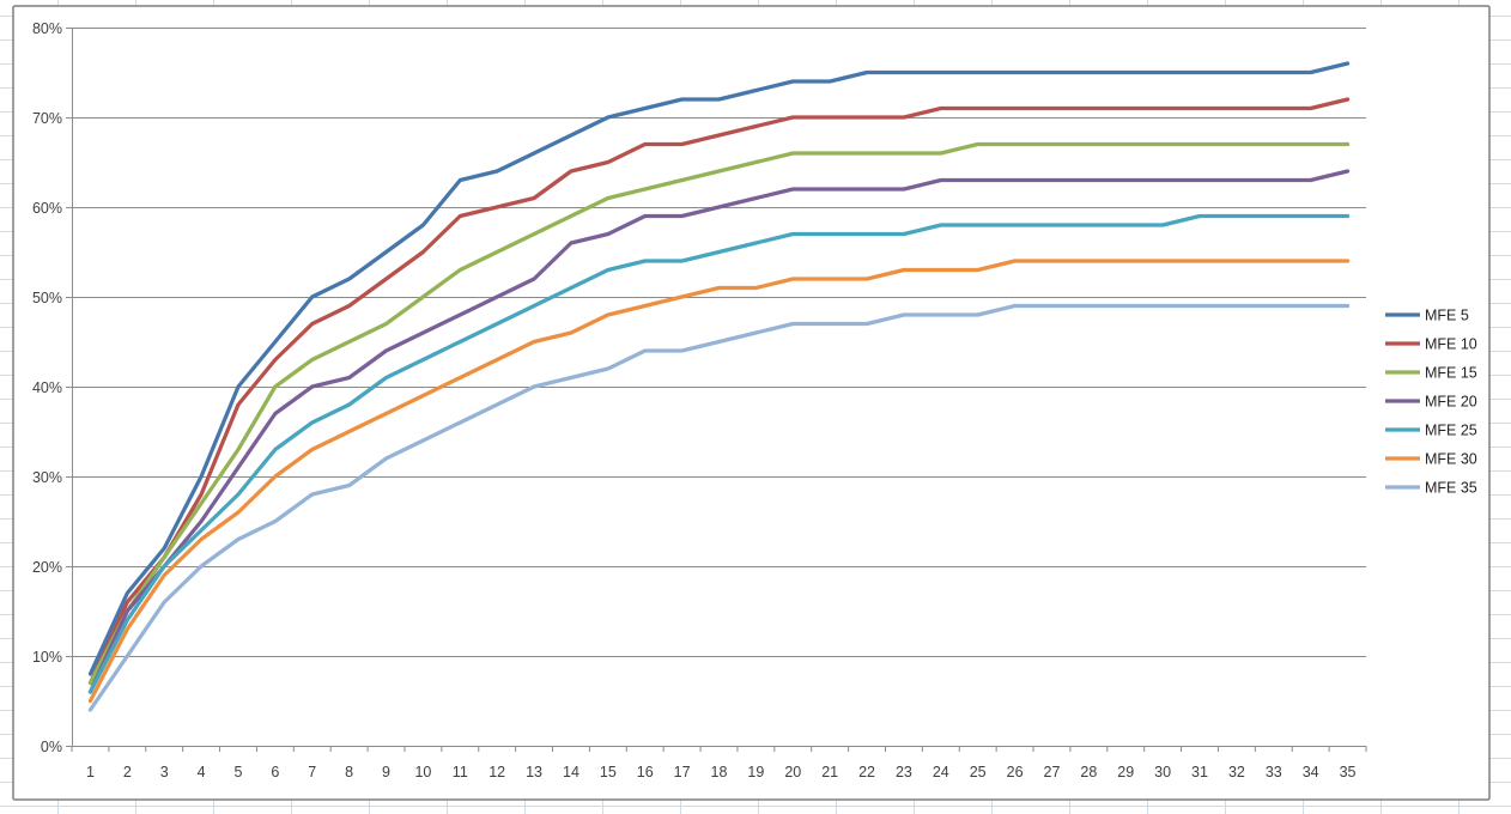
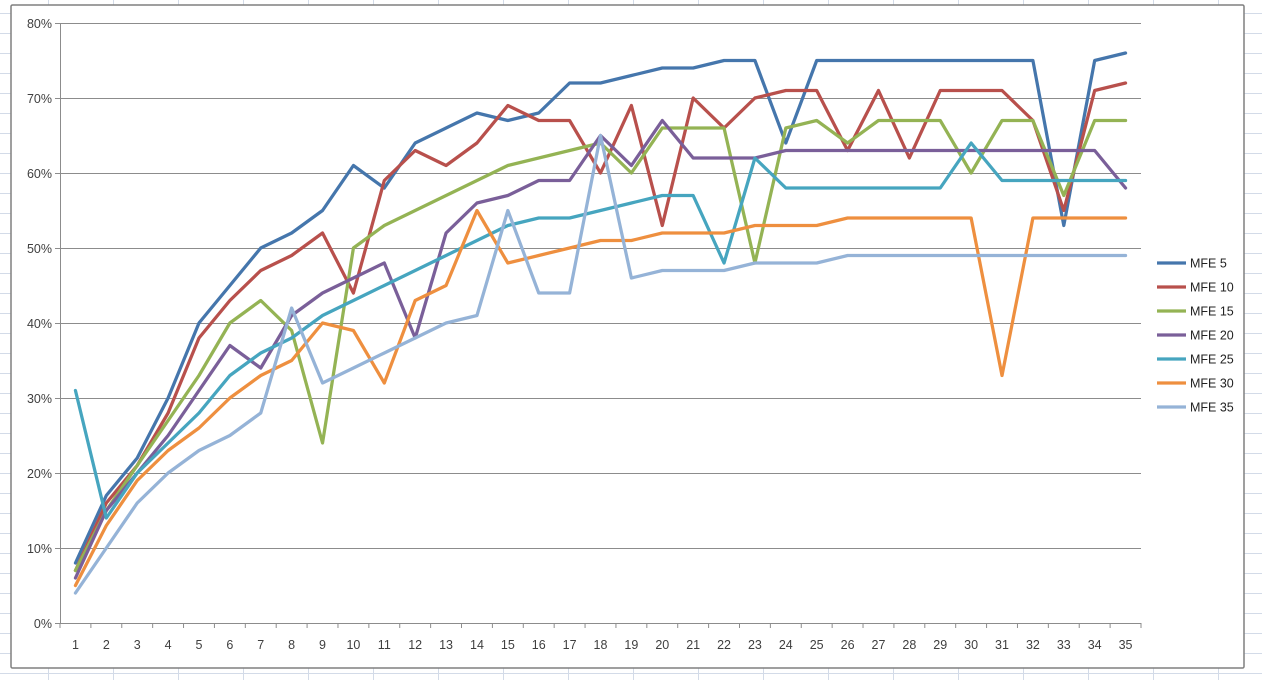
MFE 25/1: 6% -> 31%
MFE 20/7: 40% -> 34%
MFE 15/8: 45% -> 39%
MFE 35/8: 29% -> 42%
MFE 15/9: 47% -> 24%
MFE 30/9: 37% -> 40%
MFE 5/10: 58% -> 61%
MFE 10/10: 55% -> 44%
MFE 5/11: 63% -> 58%
MFE 30/11: 41% -> 32%
MFE 10/12: 60% -> 63%
MFE 20/12: 50% -> 38%
MFE 30/14: 46% -> 55%
MFE 5/15: 70% -> 67%
MFE 10/15: 65% -> 69%
MFE 35/15: 42% -> 55%
MFE 5/16: 71% -> 68%
MFE 10/18: 68% -> 60%
MFE 20/18: 60% -> 65%
MFE 35/18: 45% -> 65%
MFE 15/19: 65% -> 60%
MFE 10/20: 70% -> 53%
MFE 20/20: 62% -> 67%
MFE 10/22: 70% -> 66%
MFE 25/22: 57% -> 48%
MFE 15/23: 66% -> 48%
MFE 25/23: 57% -> 62%
MFE 5/24: 75% -> 64%
MFE 10/26: 71% -> 63%
MFE 15/26: 67% -> 64%
MFE 10/28: 71% -> 62%
MFE 15/30: 67% -> 60%
MFE 25/30: 58% -> 64%
MFE 30/31: 54% -> 33%
MFE 10/32: 71% -> 67%
MFE 5/33: 75% -> 53%
MFE 10/33: 71% -> 55%
MFE 15/33: 67% -> 57%
MFE 20/35: 64% -> 58%
